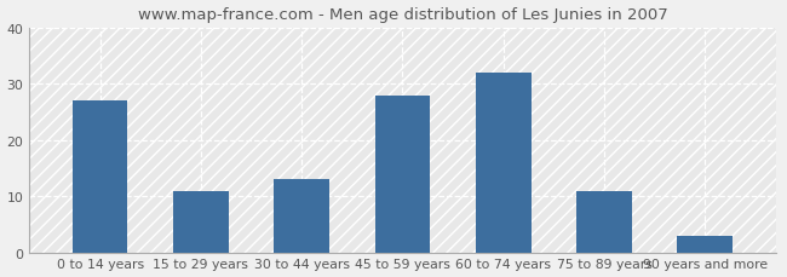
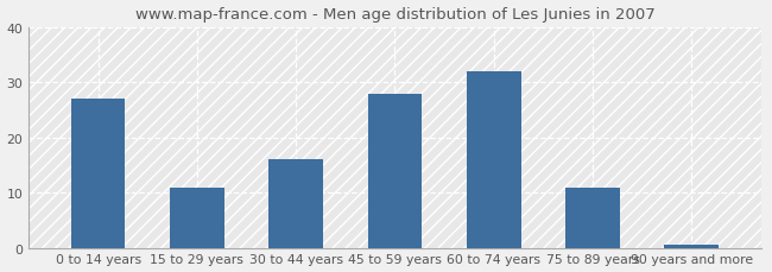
30 to 44 years: 13.0 -> 16.0
90 years and more: 3.0 -> 0.5
